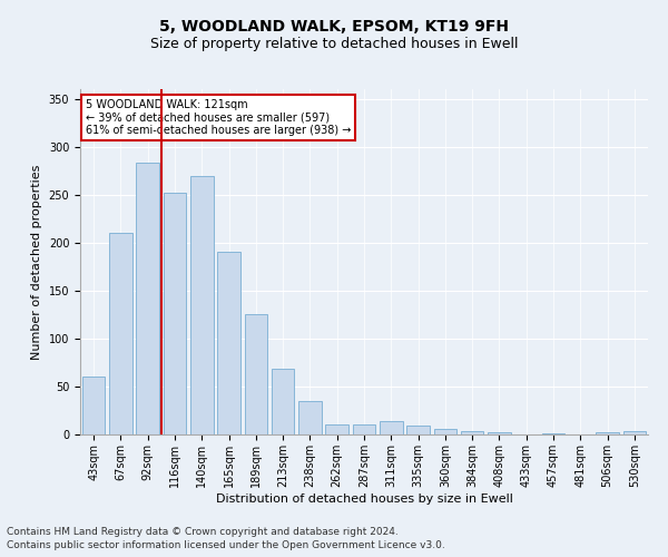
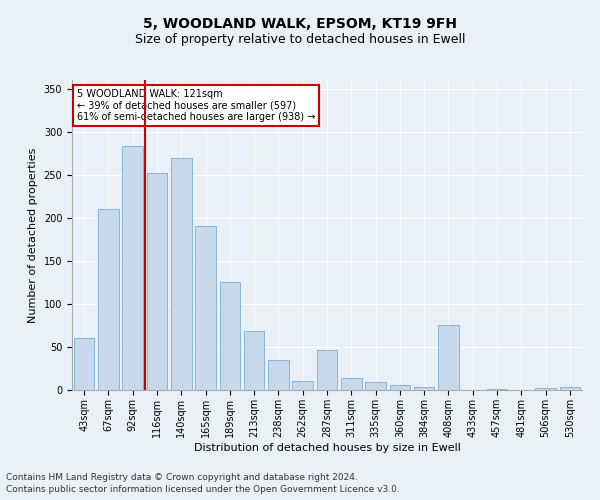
287sqm: 11 -> 46
408sqm: 2 -> 76
